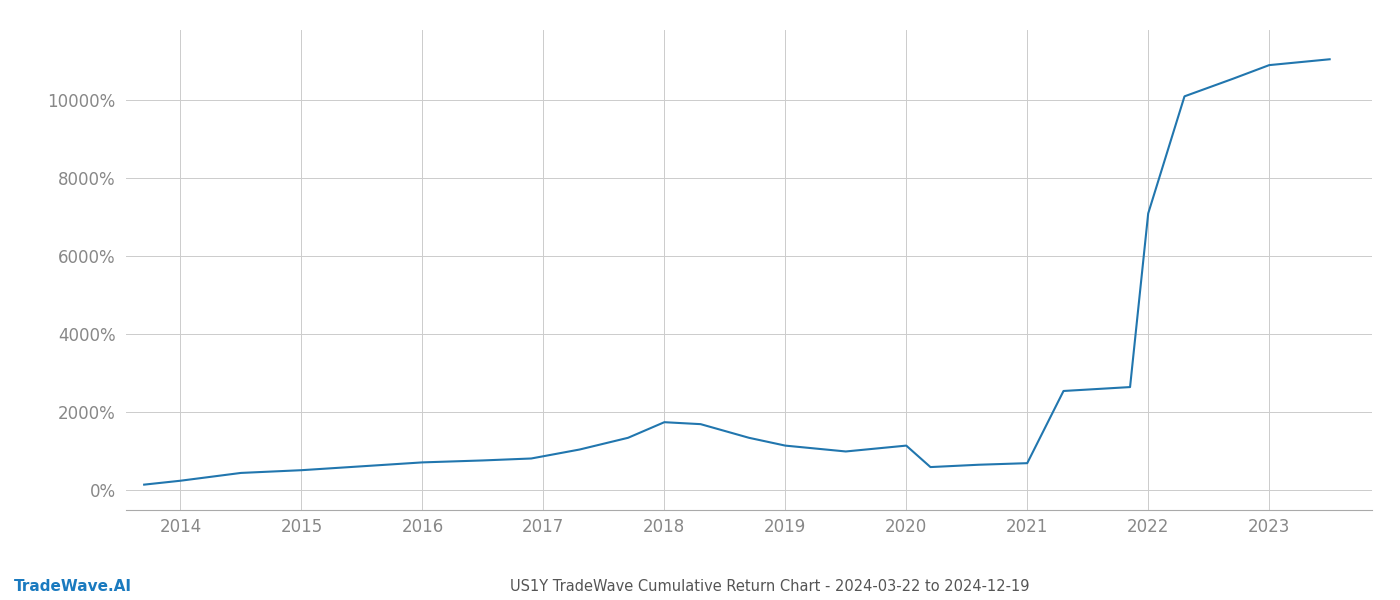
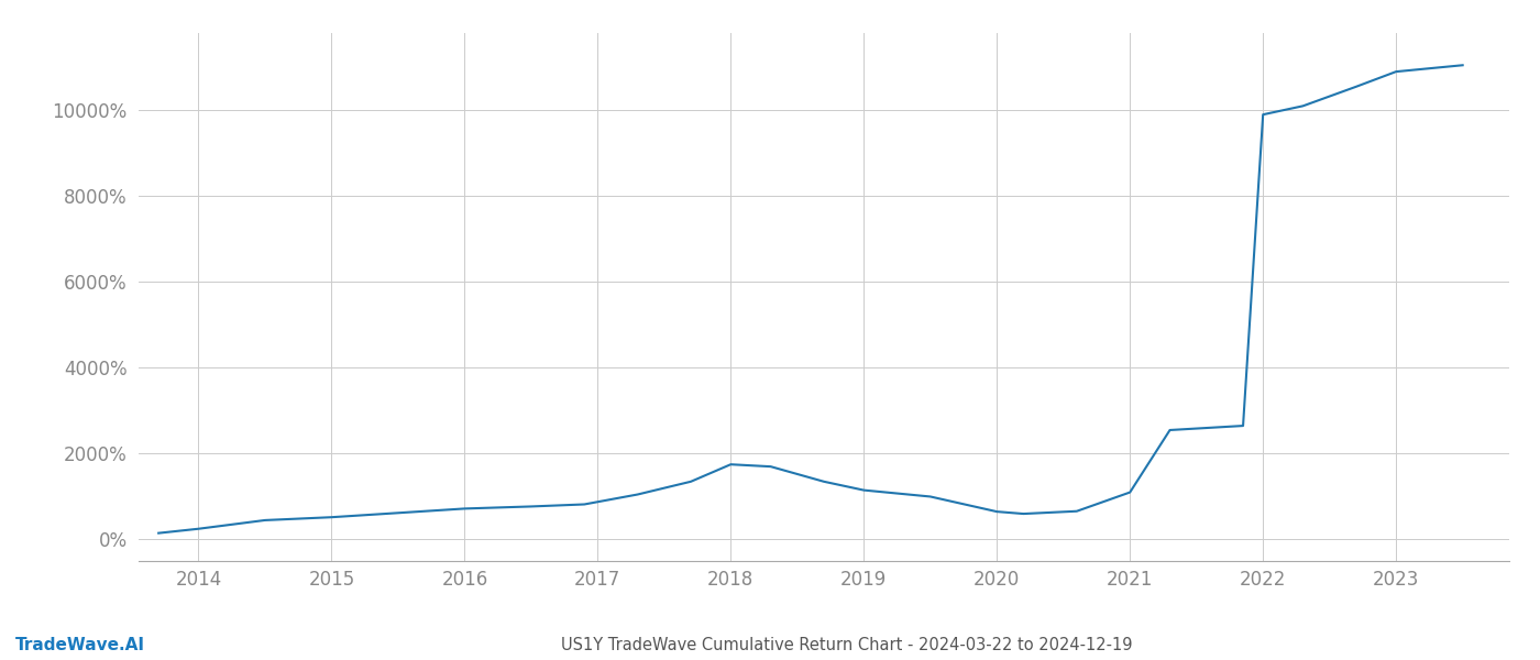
2020: 1150% -> 650%
2021: 700% -> 1100%
2022: 7100% -> 9900%
